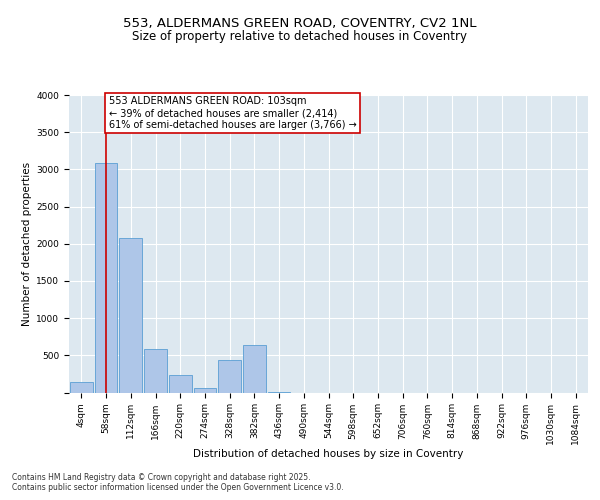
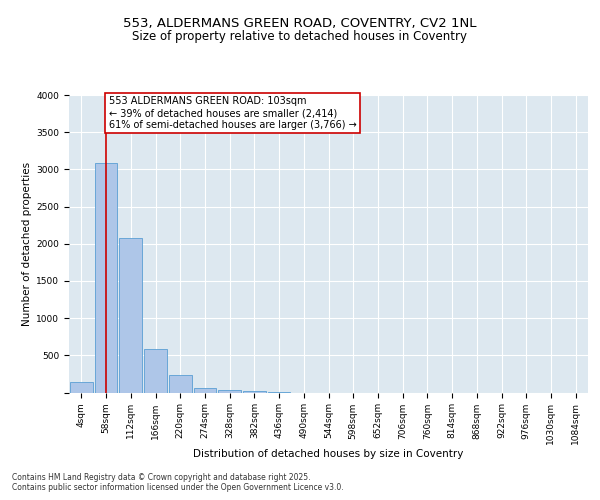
328sqm: 440 -> 40
382sqm: 640 -> 20
